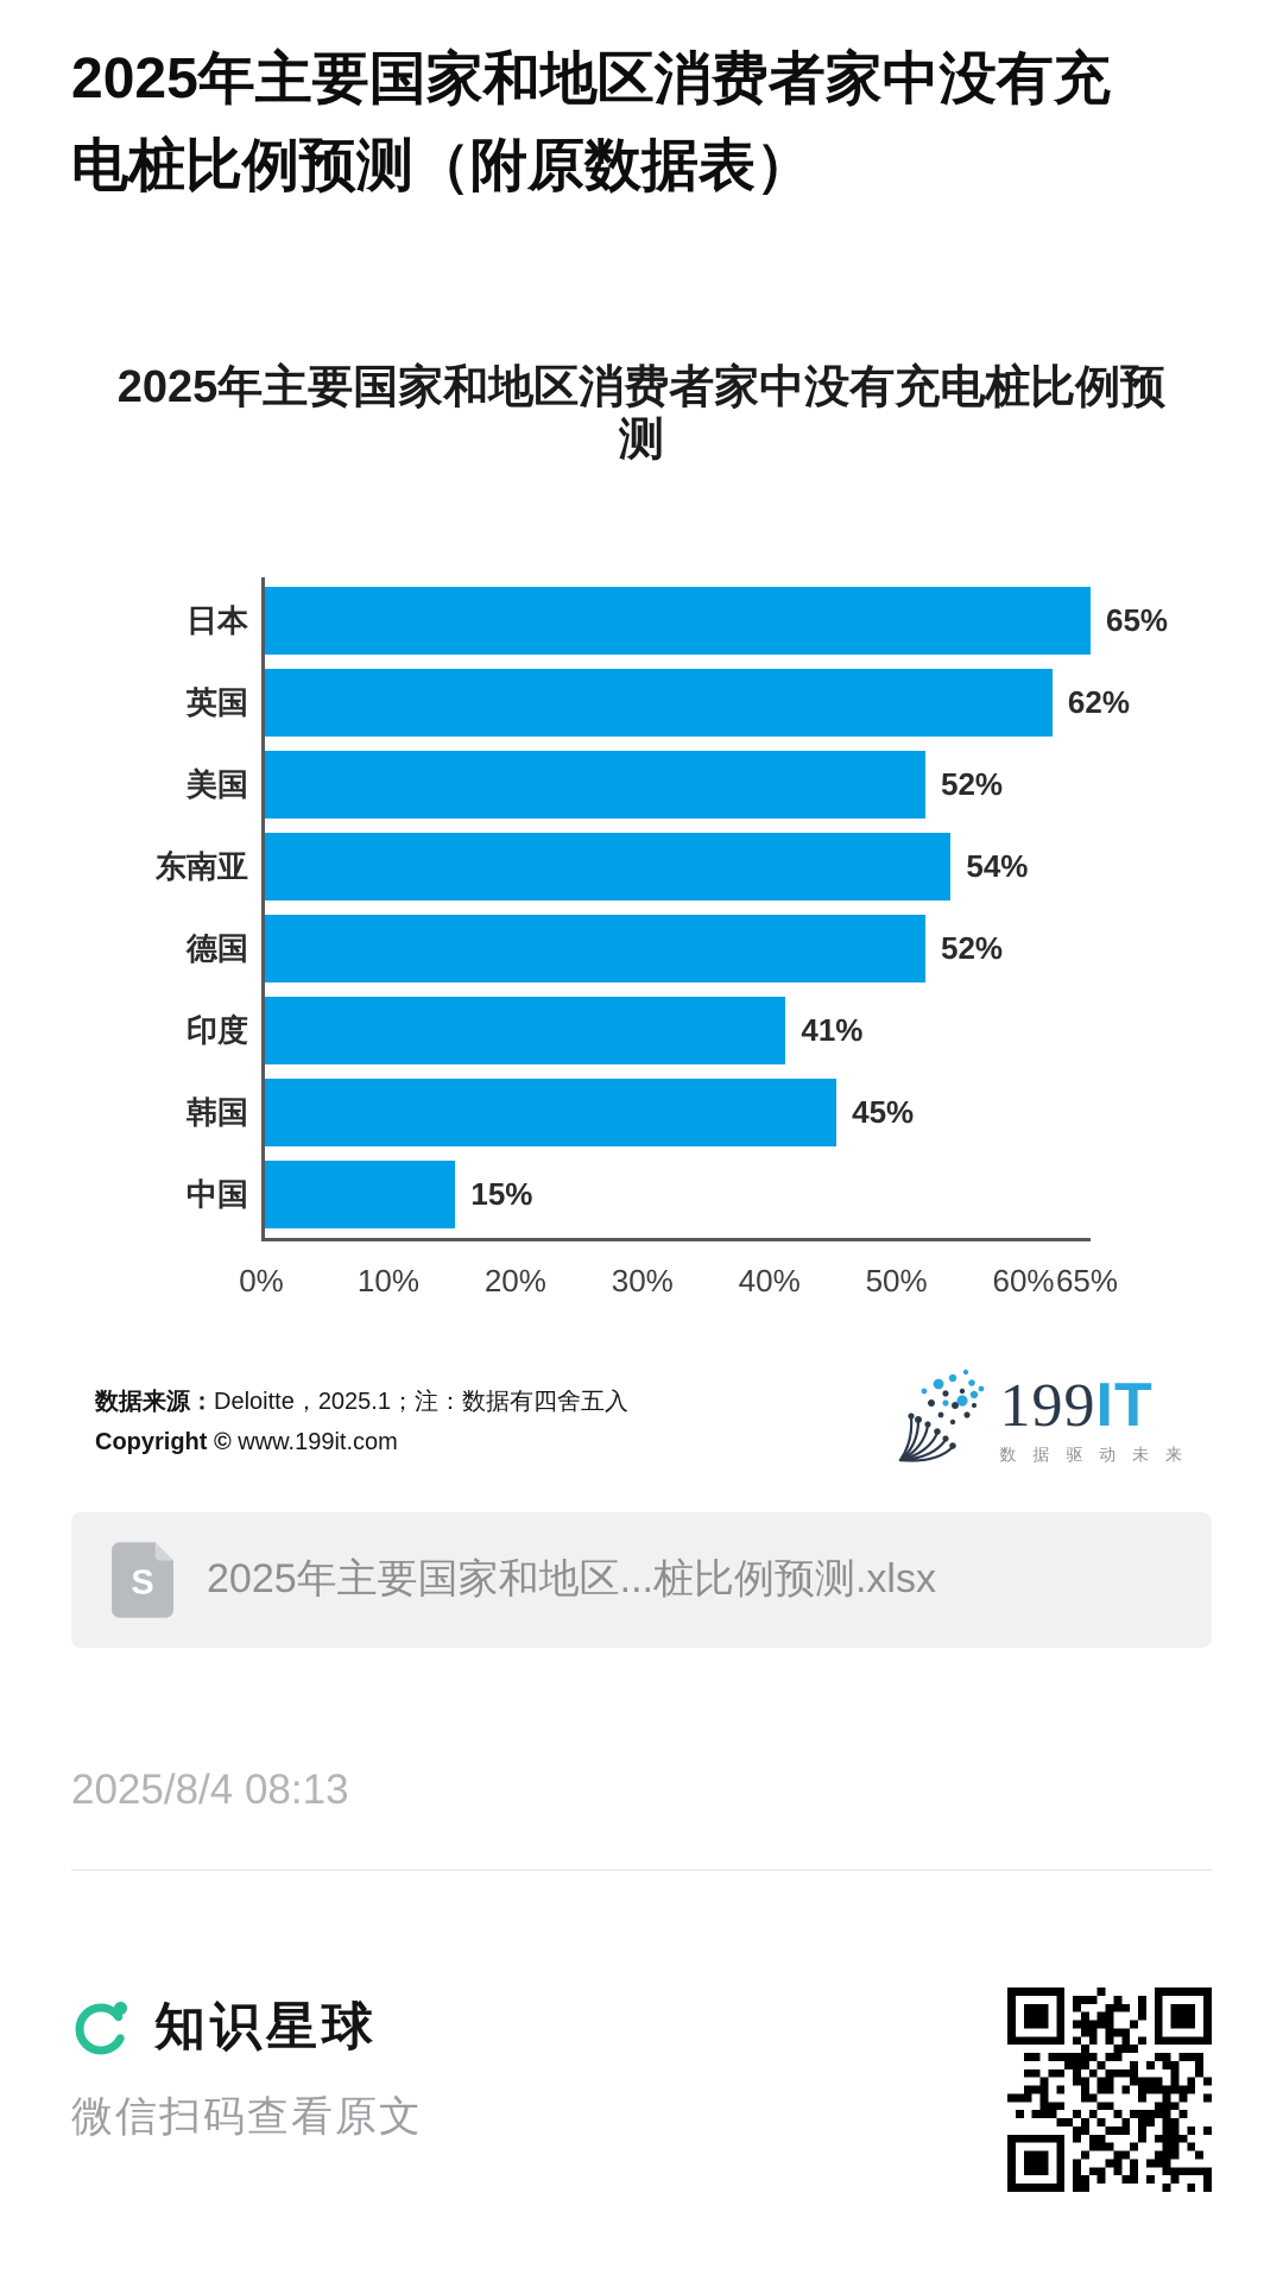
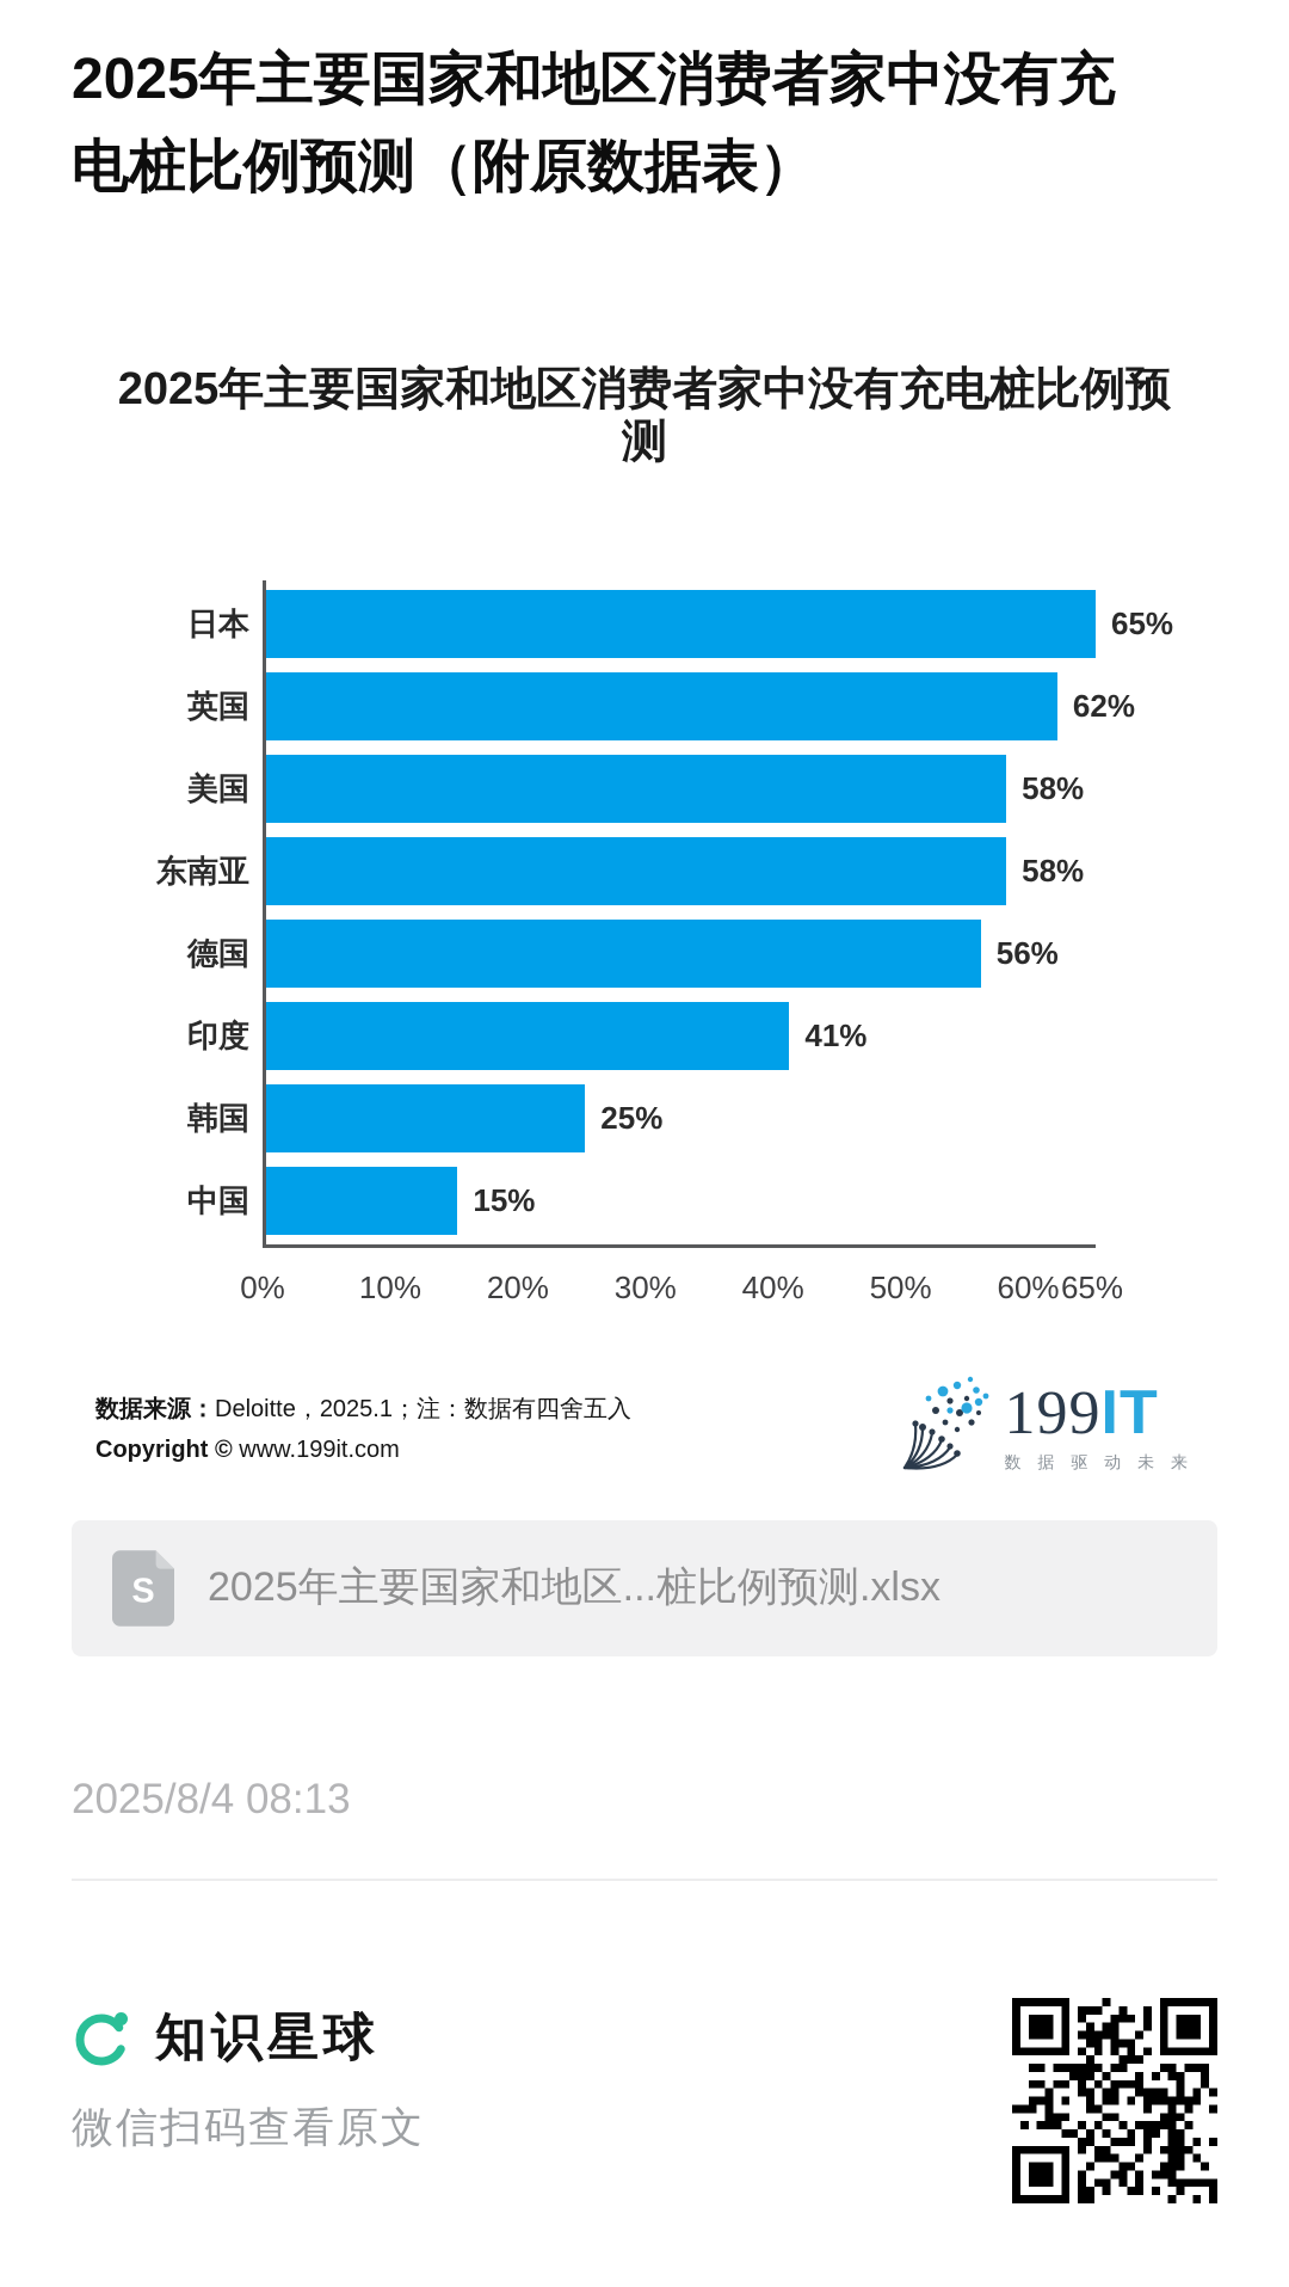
美国: 52% -> 58%
东南亚: 54% -> 58%
德国: 52% -> 56%
韩国: 45% -> 25%
